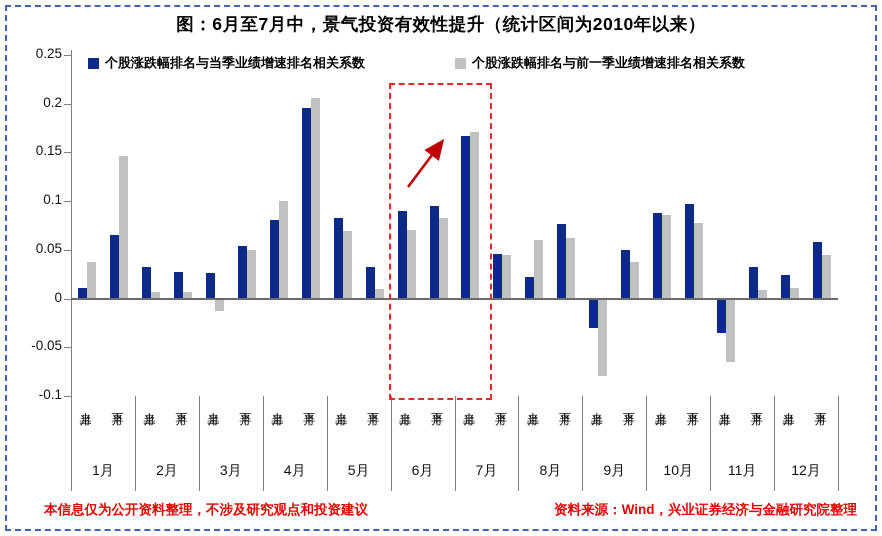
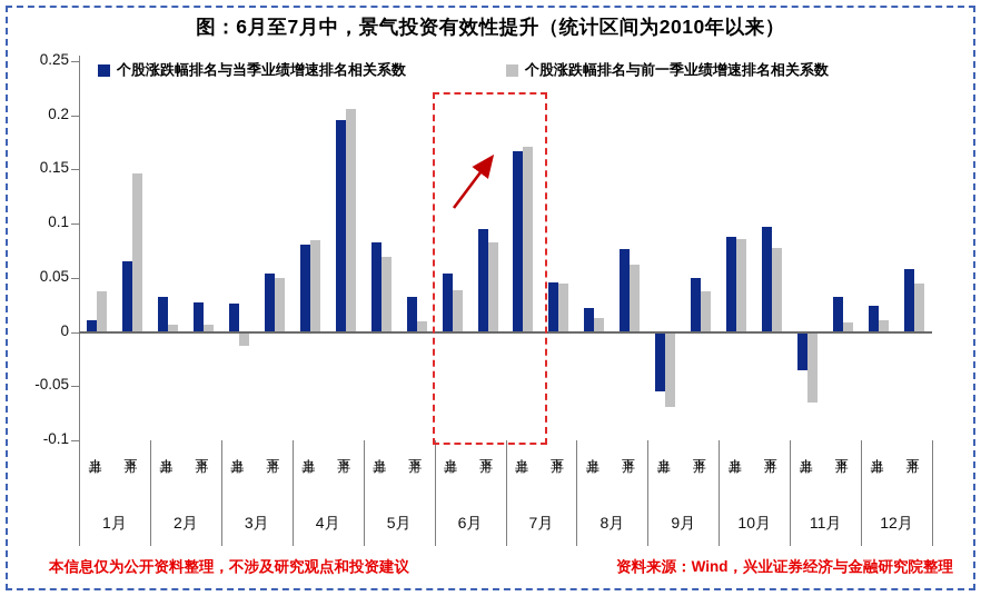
个股涨跌幅排名与前一季业绩增速排名相关系数/4月上半月: 0.10 -> 0.09
个股涨跌幅排名与当季业绩增速排名相关系数/6月上半月: 0.09 -> 0.05
个股涨跌幅排名与前一季业绩增速排名相关系数/6月上半月: 0.07 -> 0.04
个股涨跌幅排名与前一季业绩增速排名相关系数/8月上半月: 0.06 -> 0.01
个股涨跌幅排名与当季业绩增速排名相关系数/9月上半月: -0.03 -> -0.06
个股涨跌幅排名与前一季业绩增速排名相关系数/9月上半月: -0.08 -> -0.07
